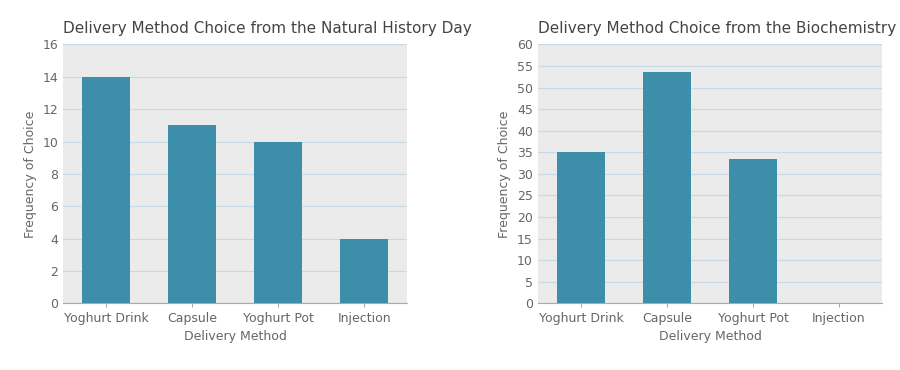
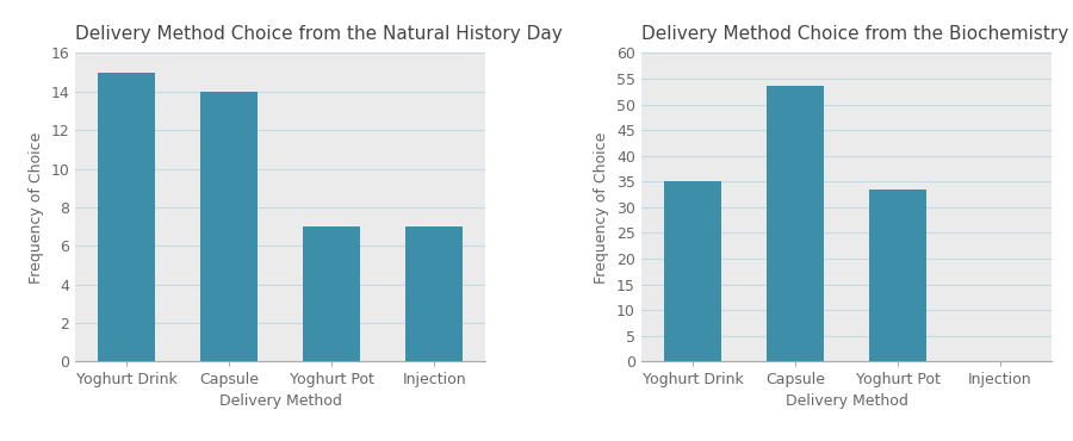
Delivery Method Choice from the Natural History Day/Yoghurt Drink: 14 -> 15
Delivery Method Choice from the Natural History Day/Capsule: 11 -> 14
Delivery Method Choice from the Natural History Day/Yoghurt Pot: 10 -> 7
Delivery Method Choice from the Natural History Day/Injection: 4 -> 7
